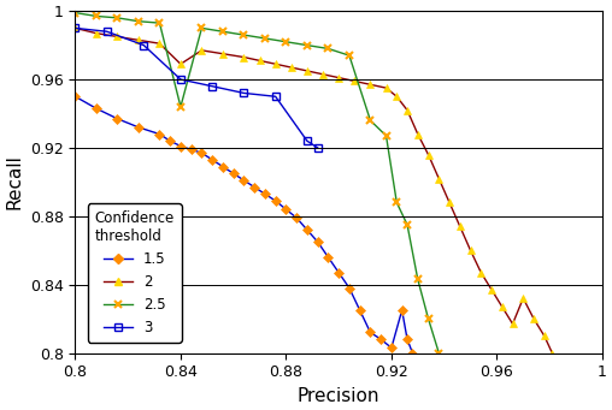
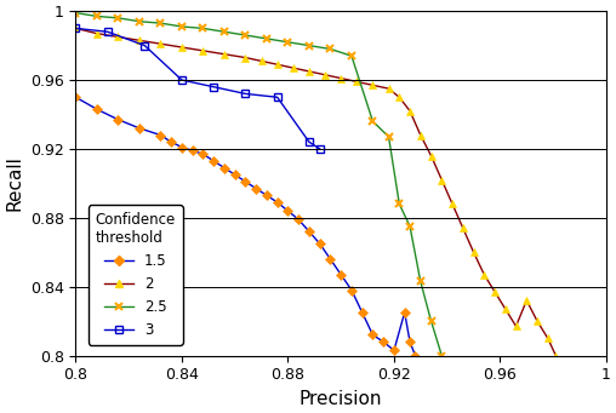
2/0.84: 0.969 -> 0.979
2.5/0.84: 0.944 -> 0.991
